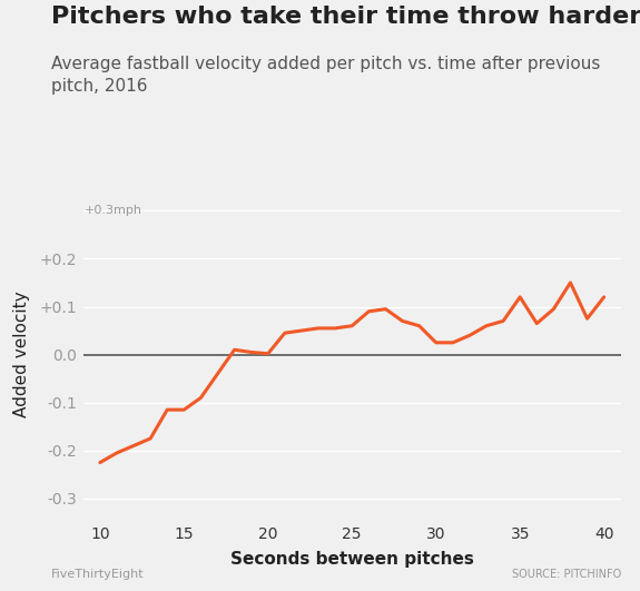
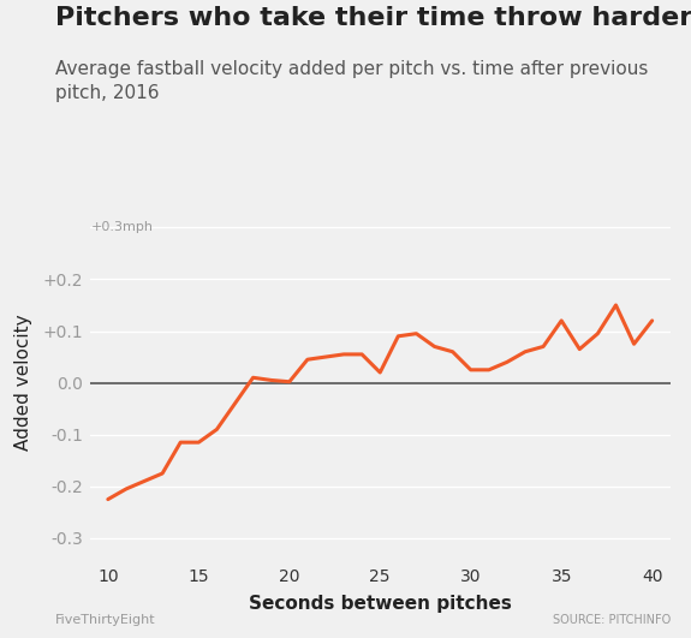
25: 0.060 -> 0.020
